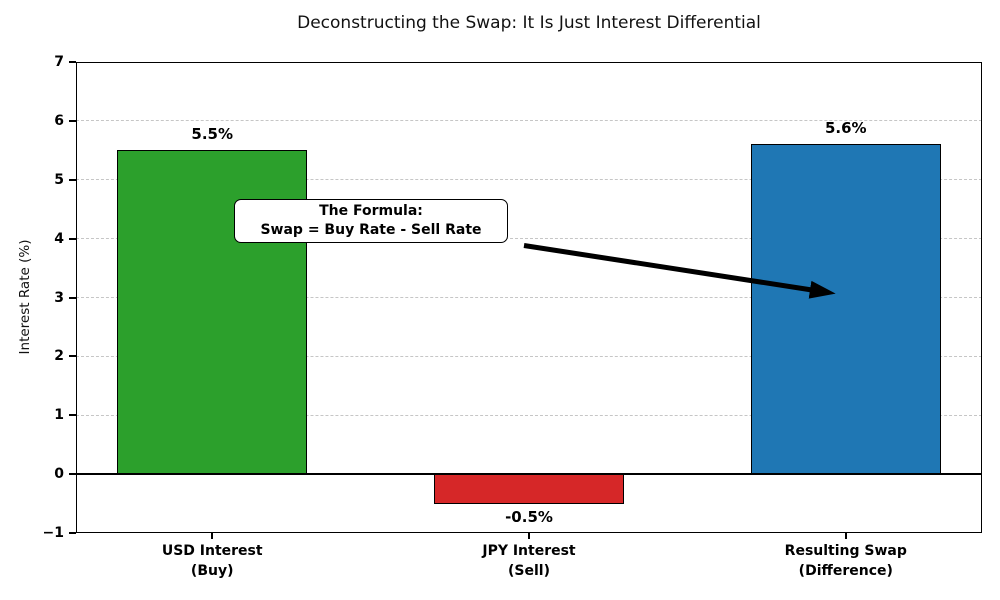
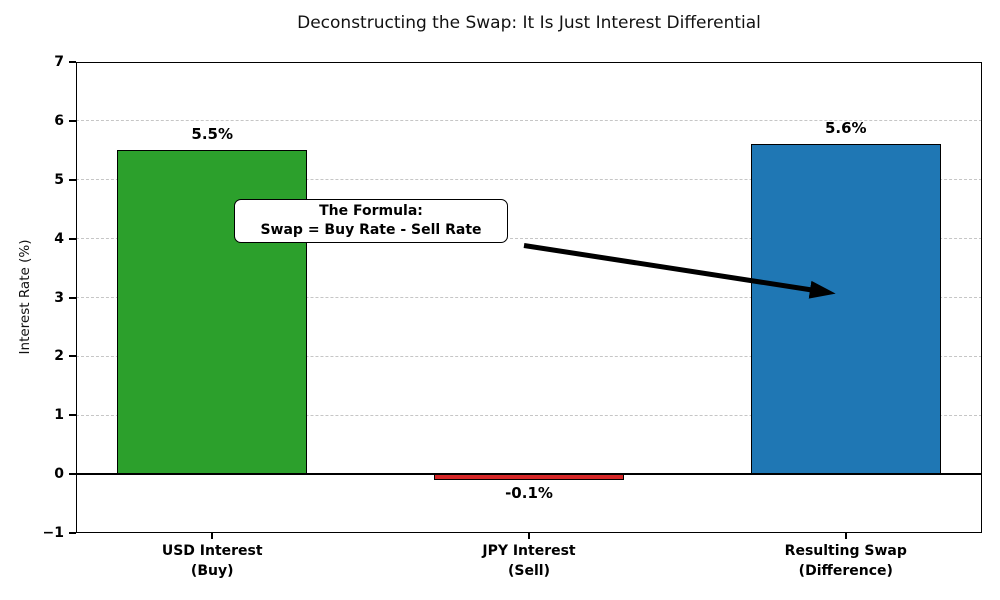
JPY Interest (Sell): -0.5% -> -0.1%
